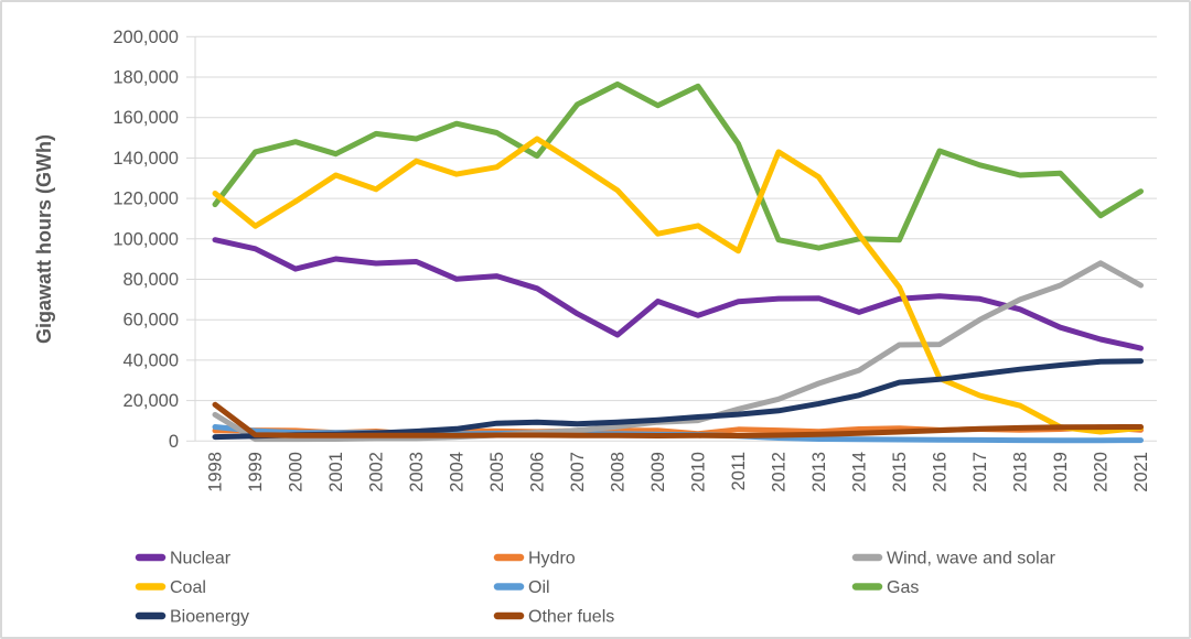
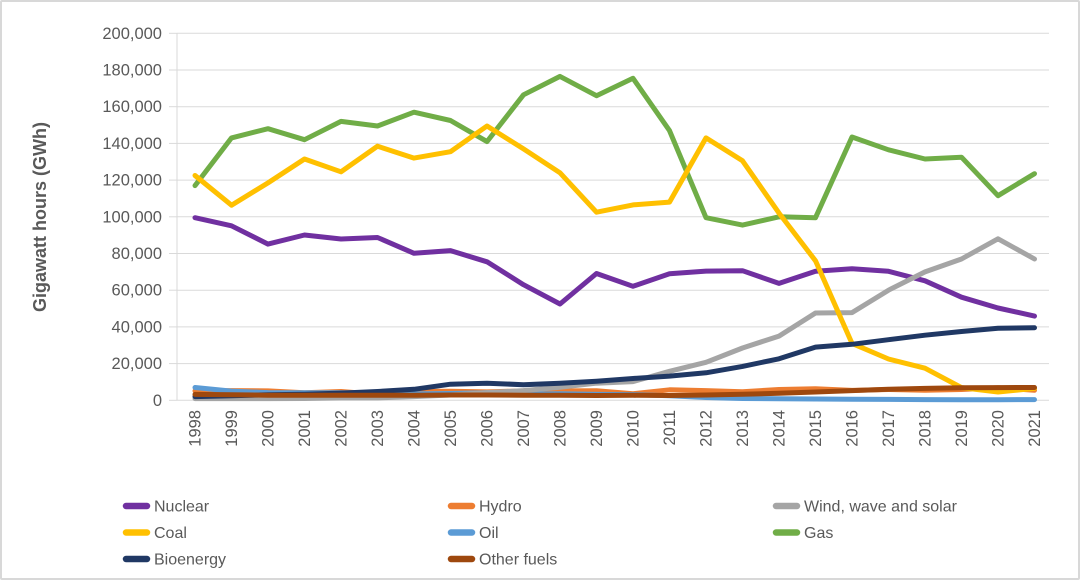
Other fuels/1998: 18000 -> 3000
Wind, wave and solar/1998: 13000 -> 1000
Coal/2011: 94000 -> 108000
